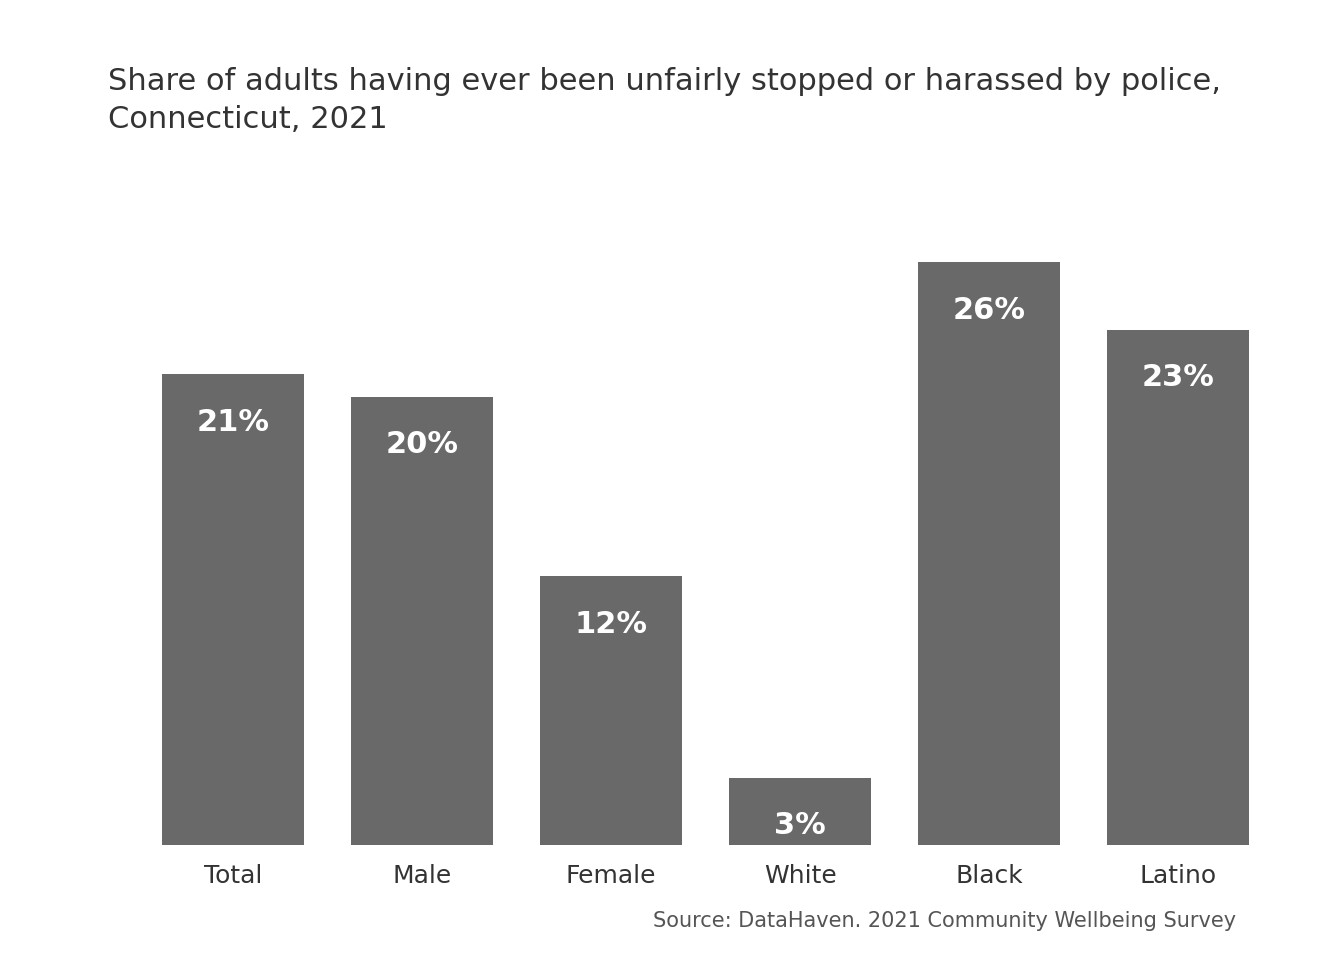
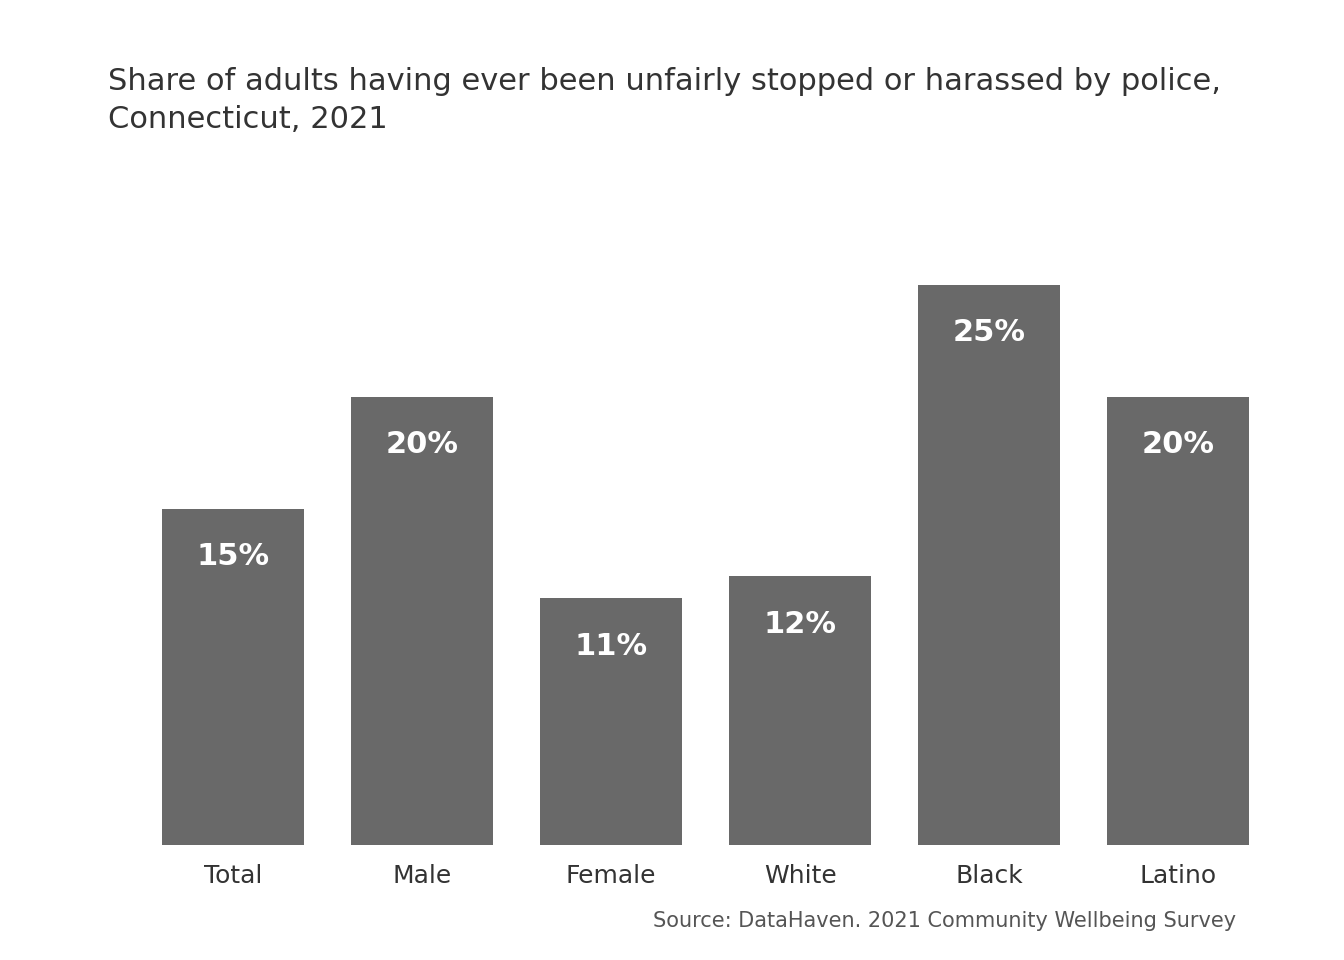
Total: 21% -> 15%
Female: 12% -> 11%
White: 3% -> 12%
Black: 26% -> 25%
Latino: 23% -> 20%
